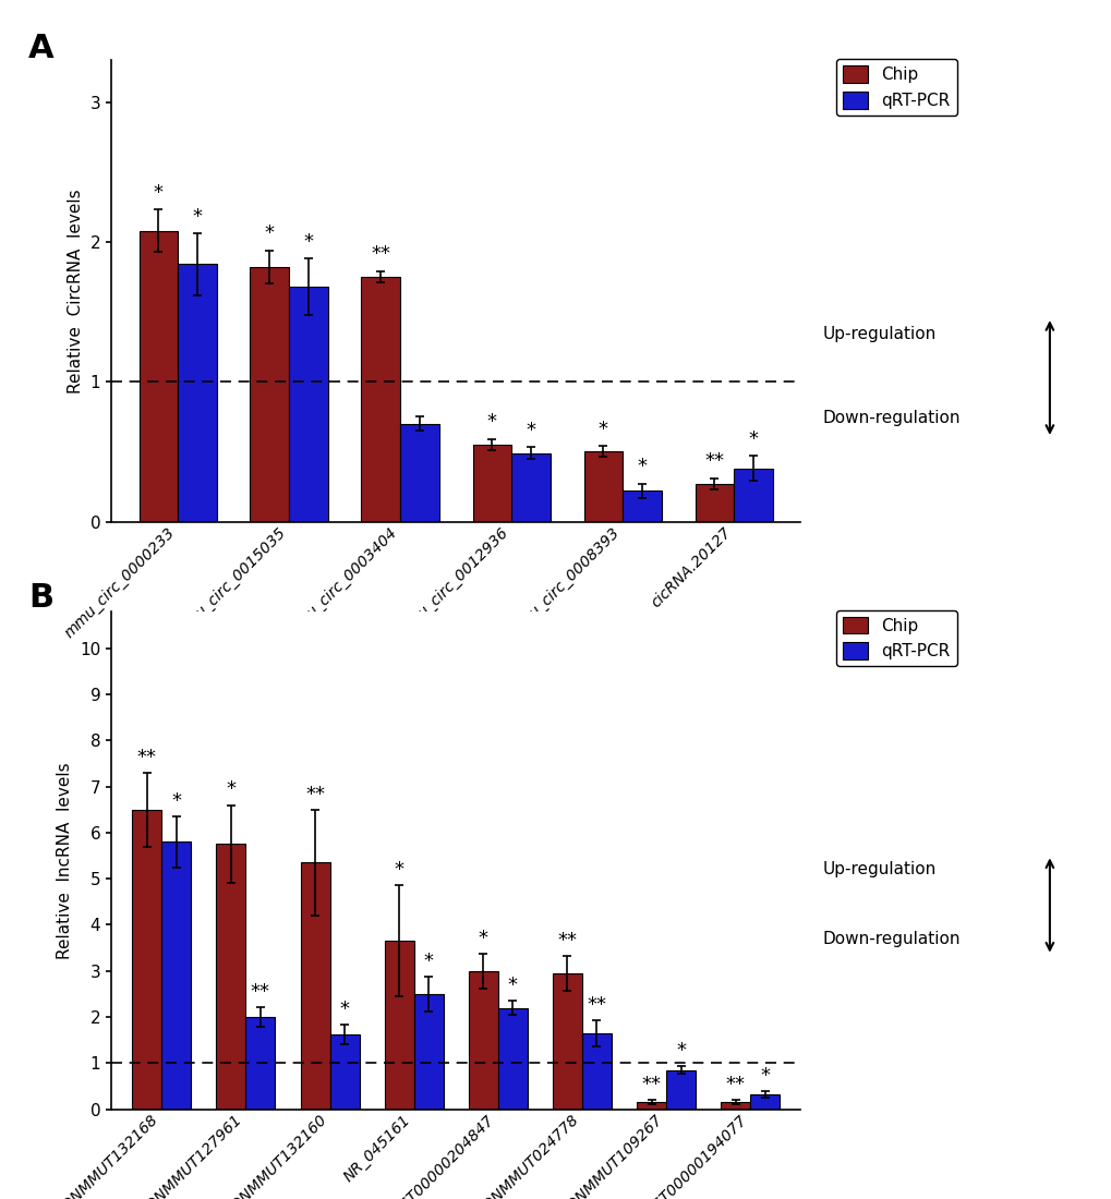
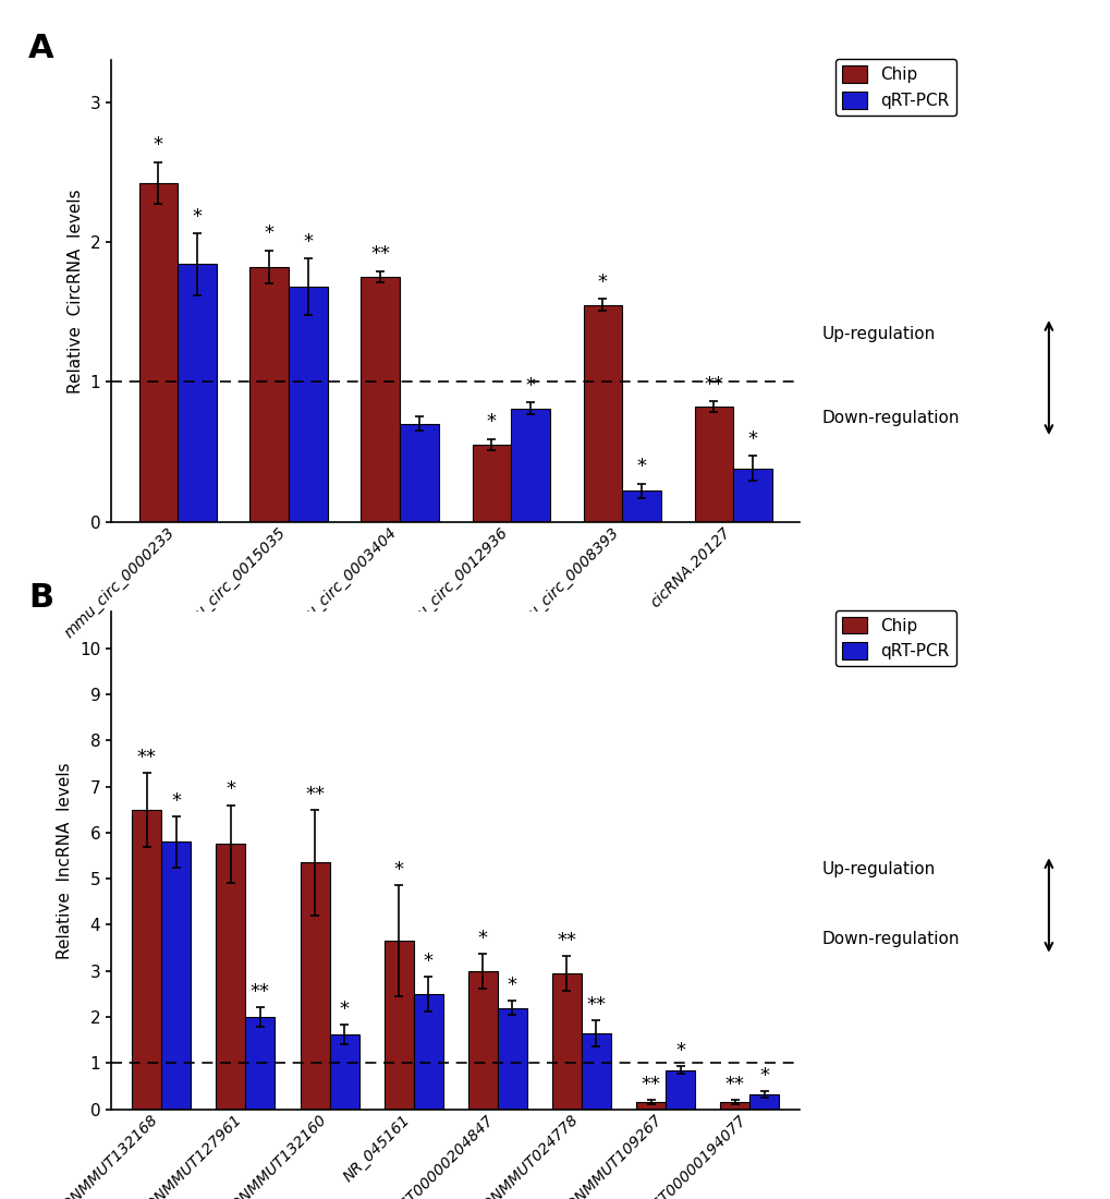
Chip/mmu_circ_0000233: 2.08 -> 2.42
qRT-PCR/mmu_circ_0012936: 0.49 -> 0.81
Chip/mmu_circ_0008393: 0.50 -> 1.55
Chip/cicRNA.20127: 0.27 -> 0.82
